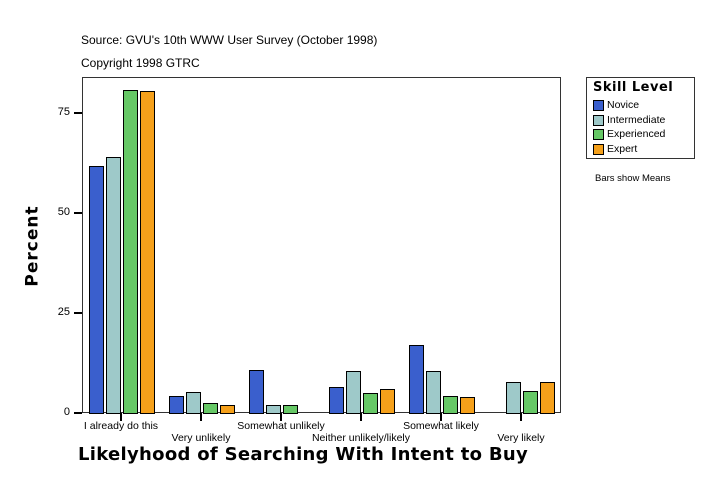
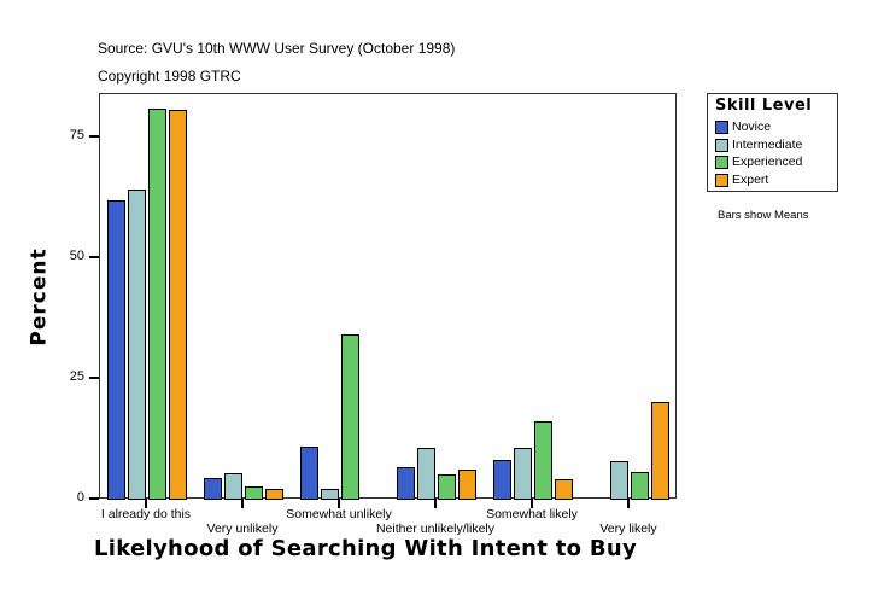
Experienced/Somewhat unlikely: 2 -> 34
Novice/Somewhat likely: 17 -> 8
Experienced/Somewhat likely: 4 -> 16
Expert/Very likely: 8 -> 20
